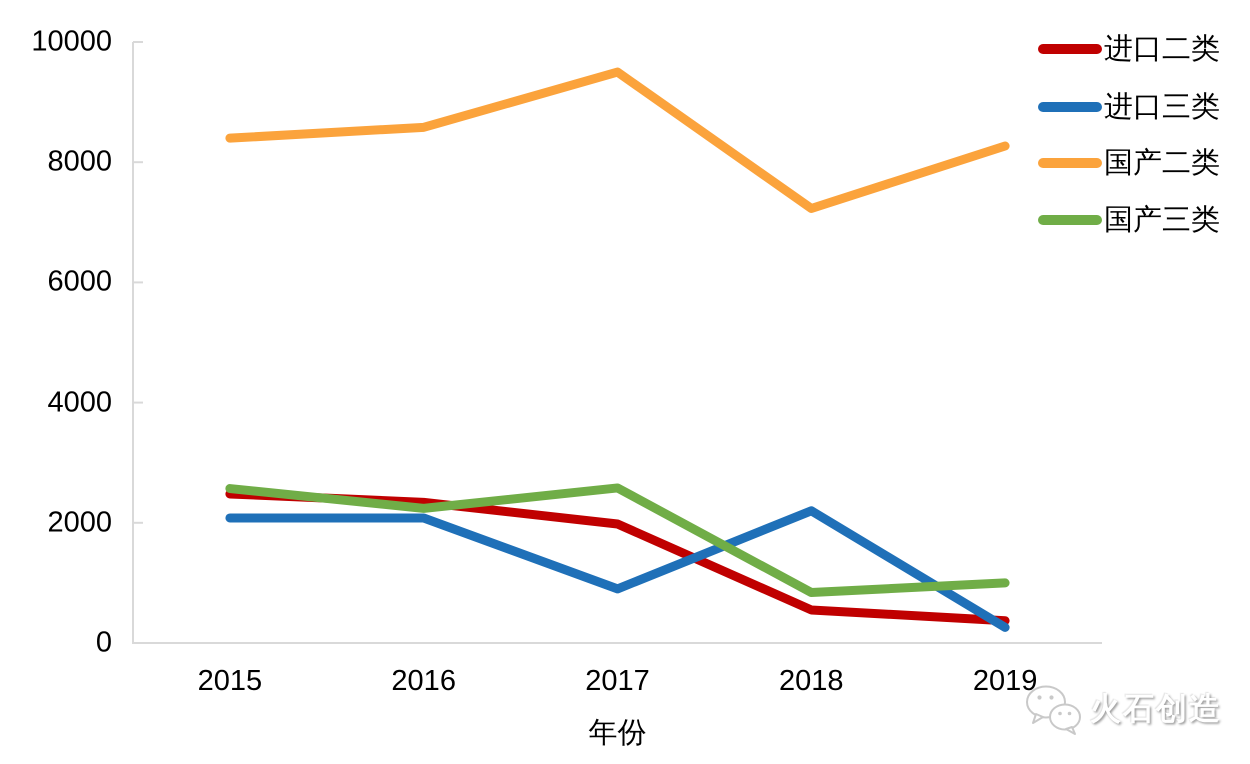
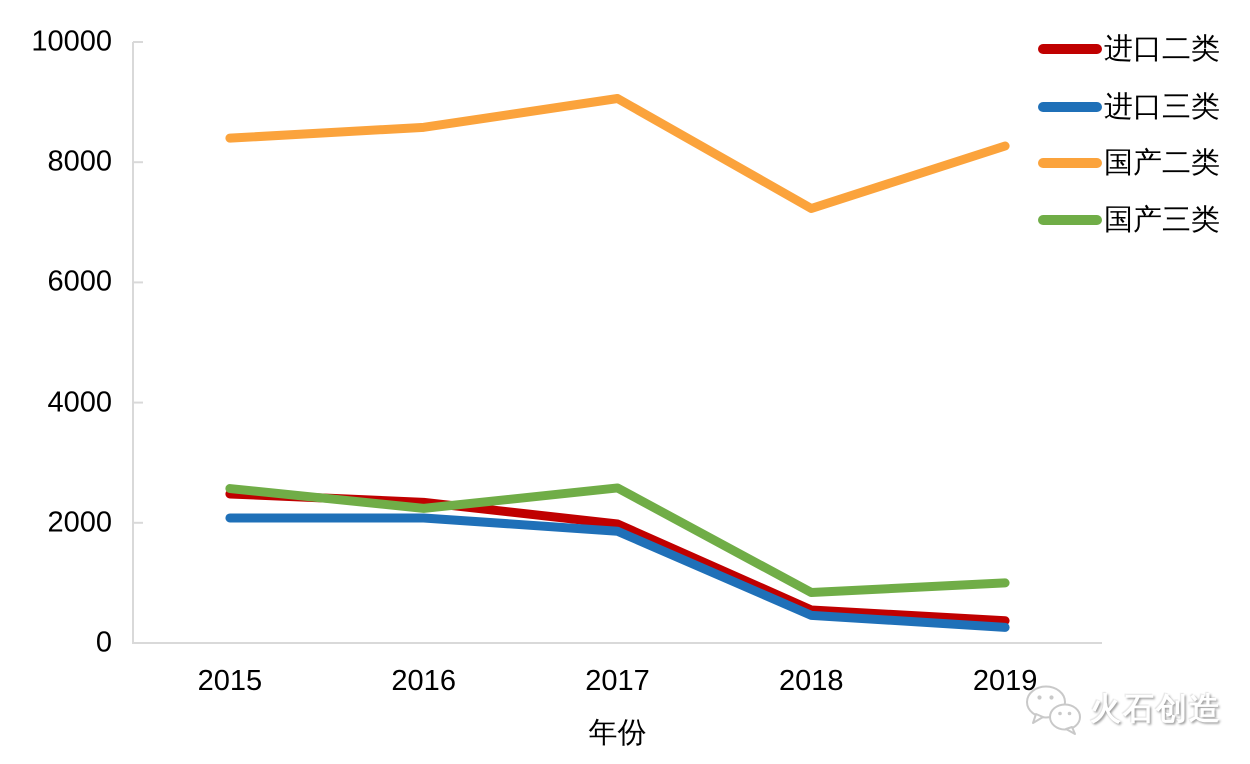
进口三类/2017: 900 -> 1900
国产二类/2017: 9500 -> 9100
进口三类/2018: 2200 -> 500
